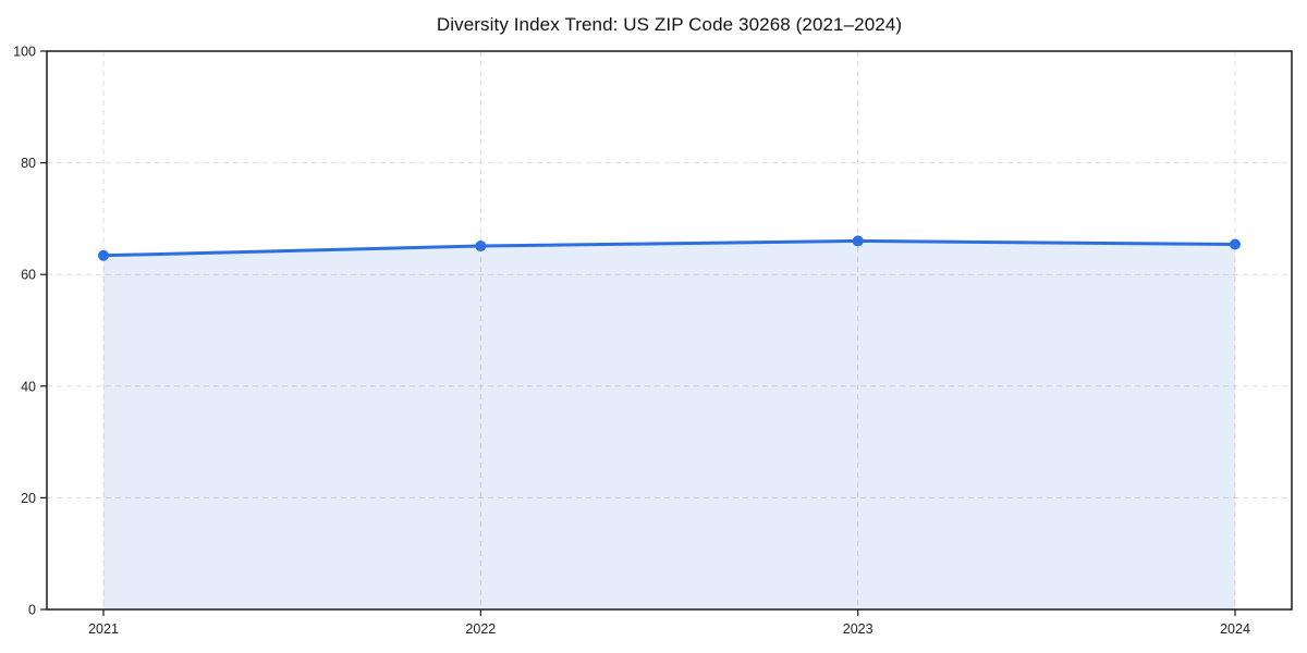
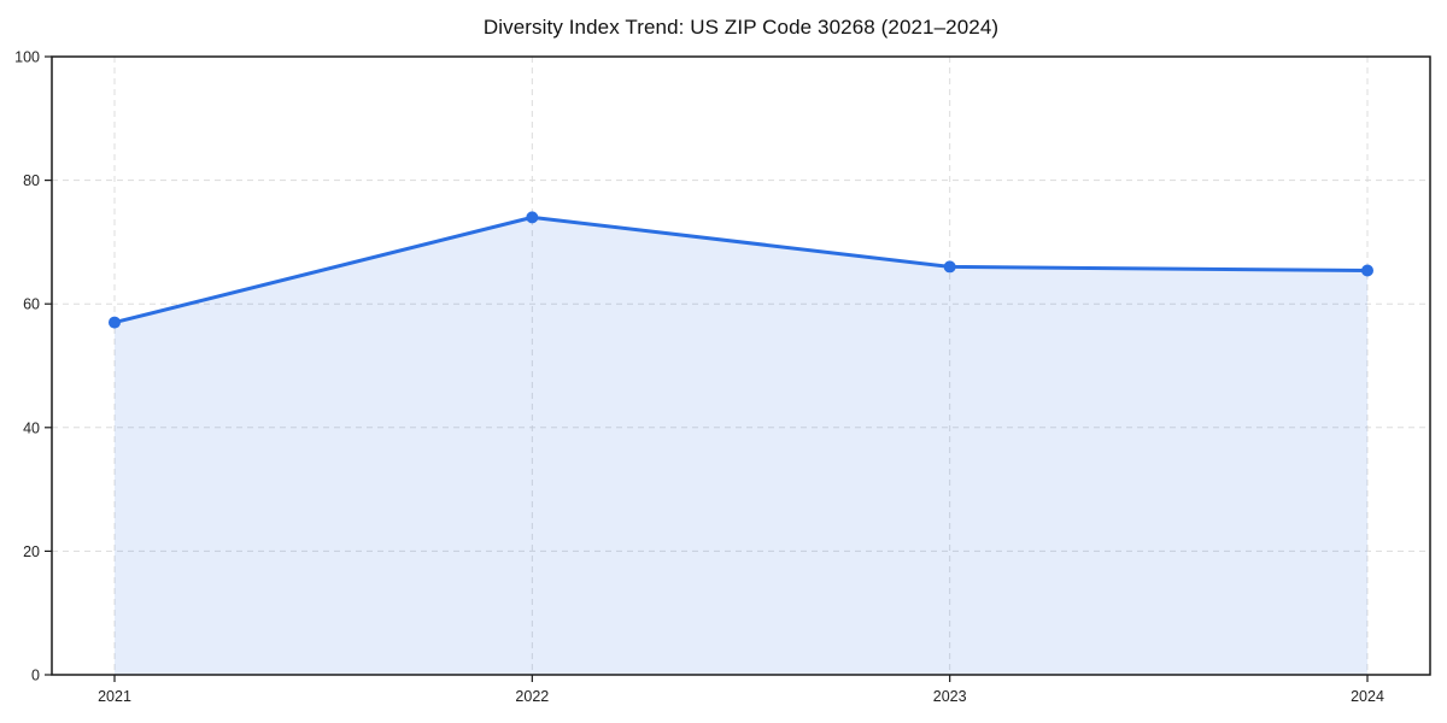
2021: 63 -> 57
2022: 65 -> 74
